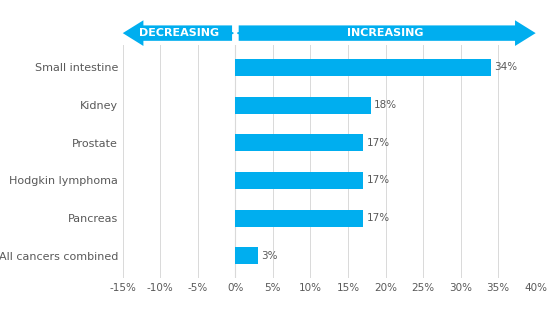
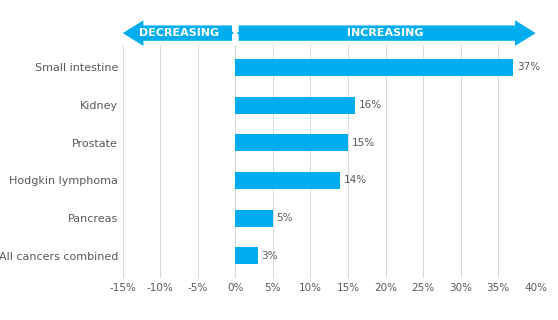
Small intestine: 34% -> 37%
Kidney: 18% -> 16%
Prostate: 17% -> 15%
Hodgkin lymphoma: 17% -> 14%
Pancreas: 17% -> 5%
